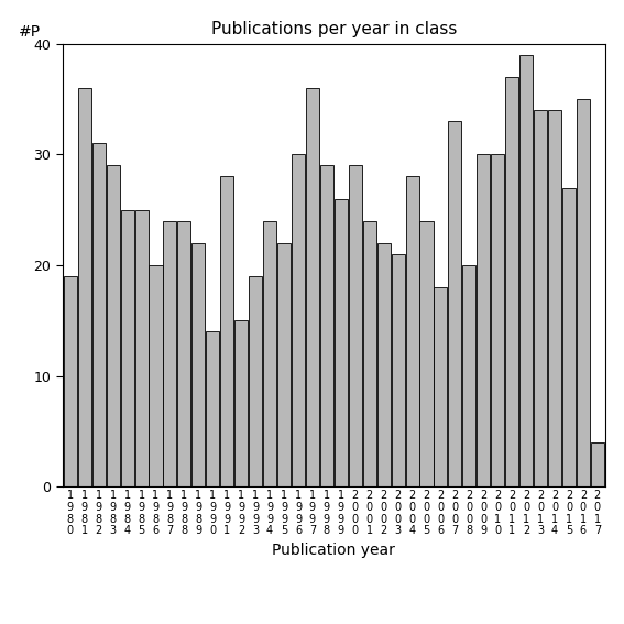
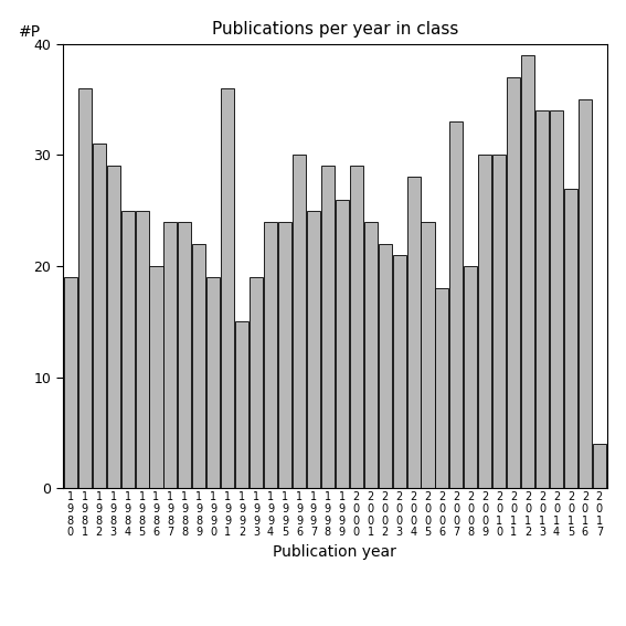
1 9 9 0: 14 -> 19
1 9 9 1: 28 -> 36
1 9 9 5: 22 -> 24
1 9 9 7: 36 -> 25
